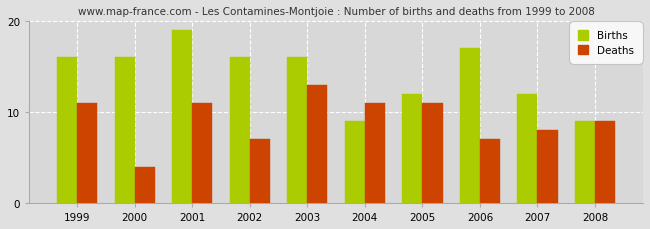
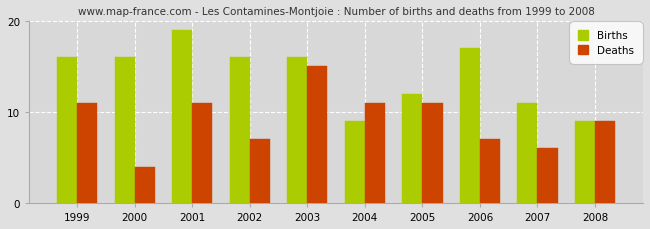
Deaths/2003: 13 -> 15
Births/2007: 12 -> 11
Deaths/2007: 8 -> 6
